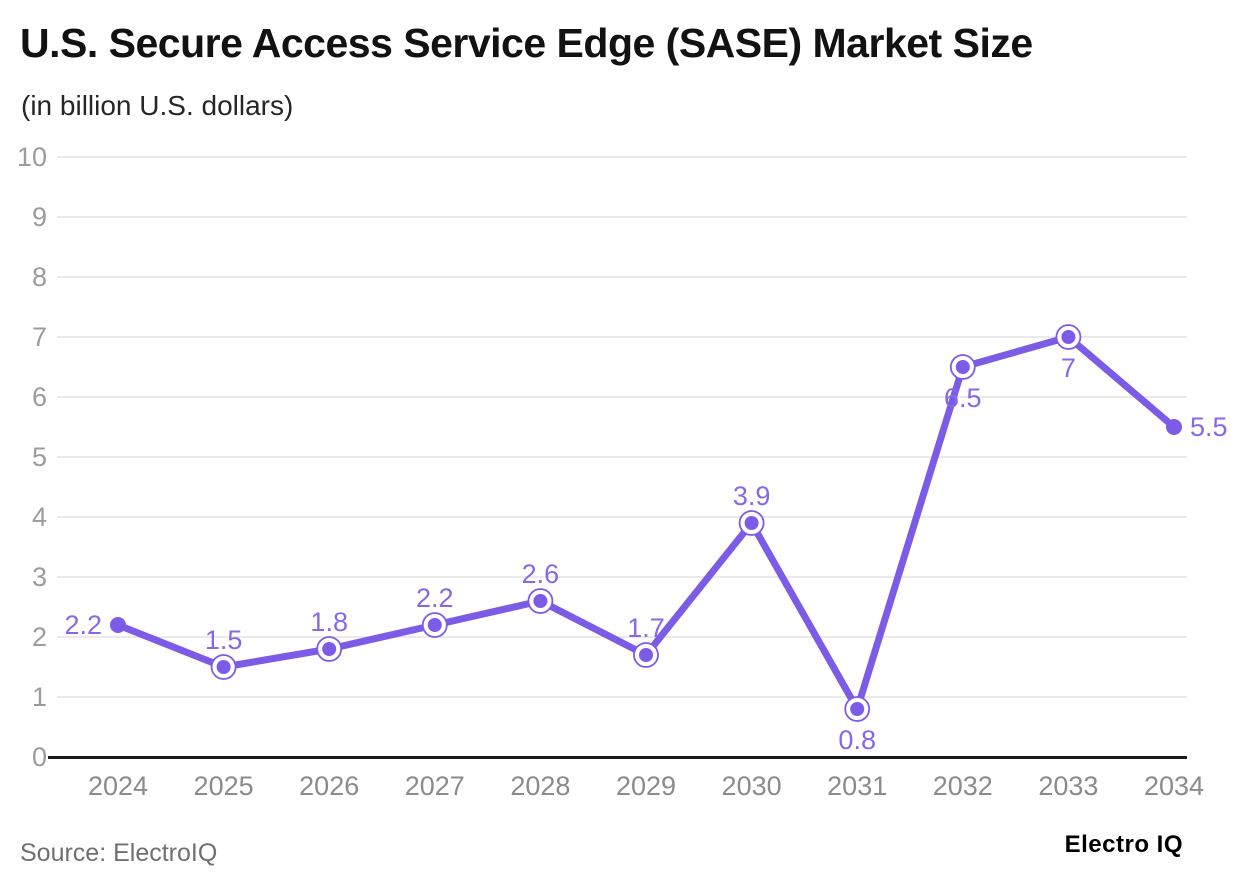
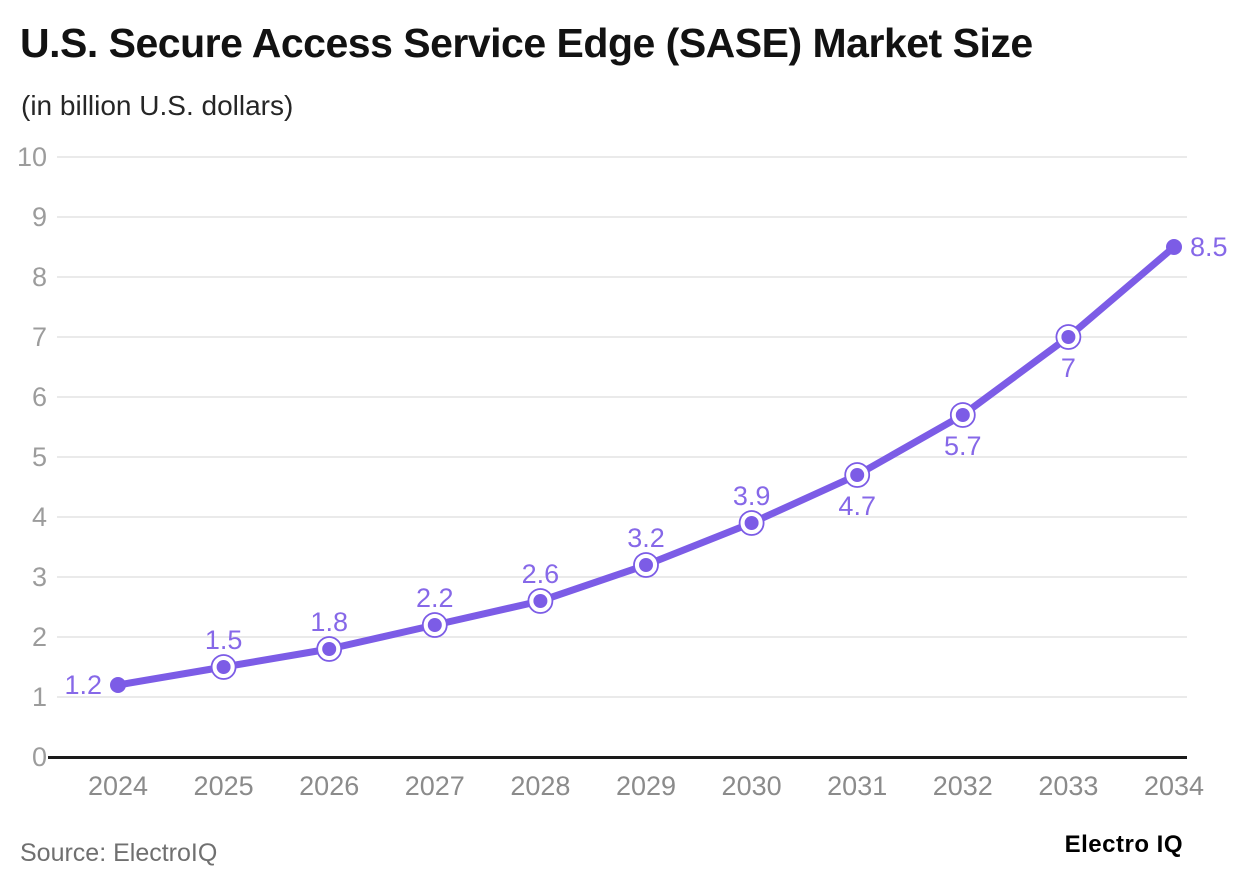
2024: 2.2 -> 1.2
2029: 1.7 -> 3.2
2031: 0.8 -> 4.7
2032: 6.5 -> 5.7
2034: 5.5 -> 8.5
